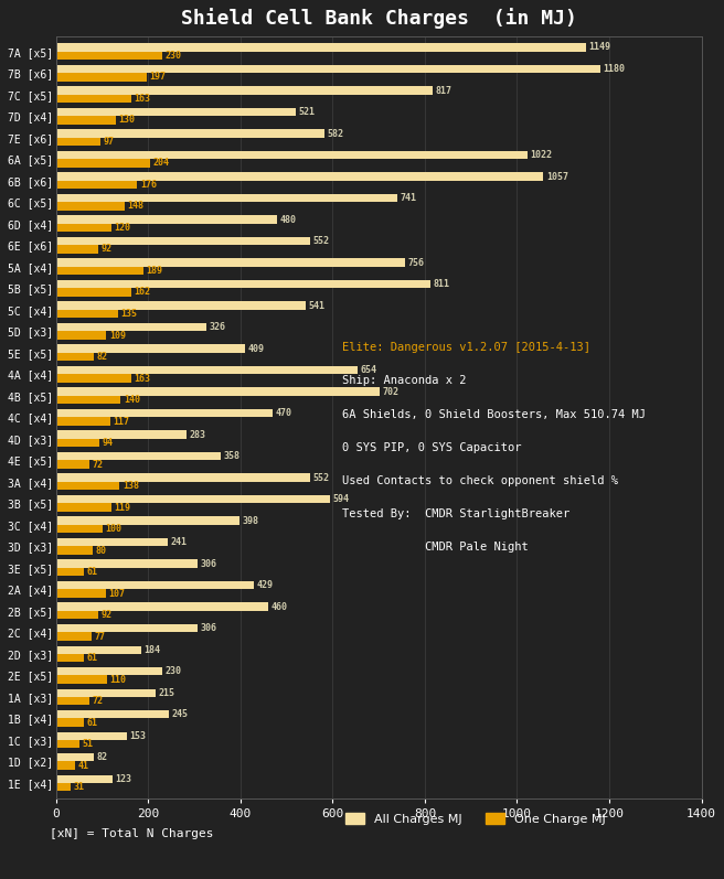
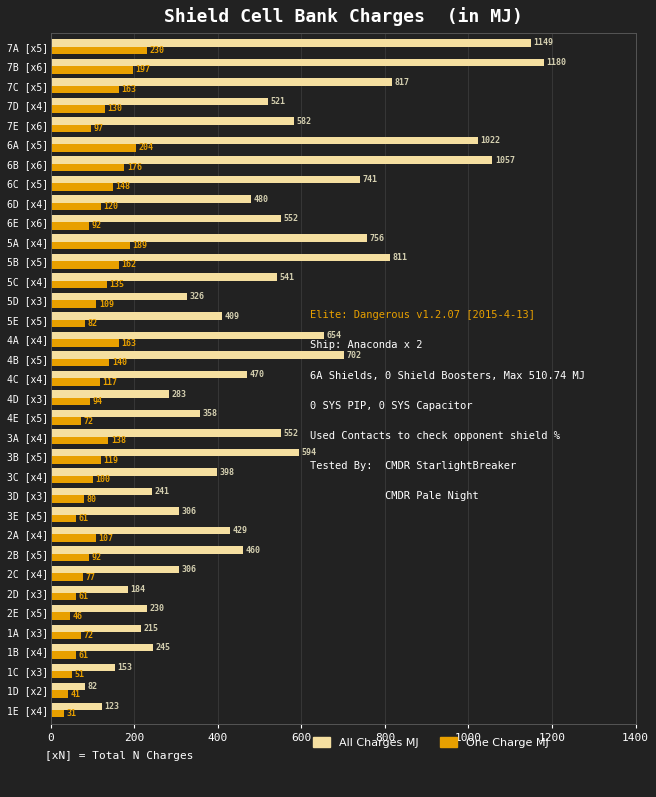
One Charge MJ/2E [x5]: 110 -> 46
